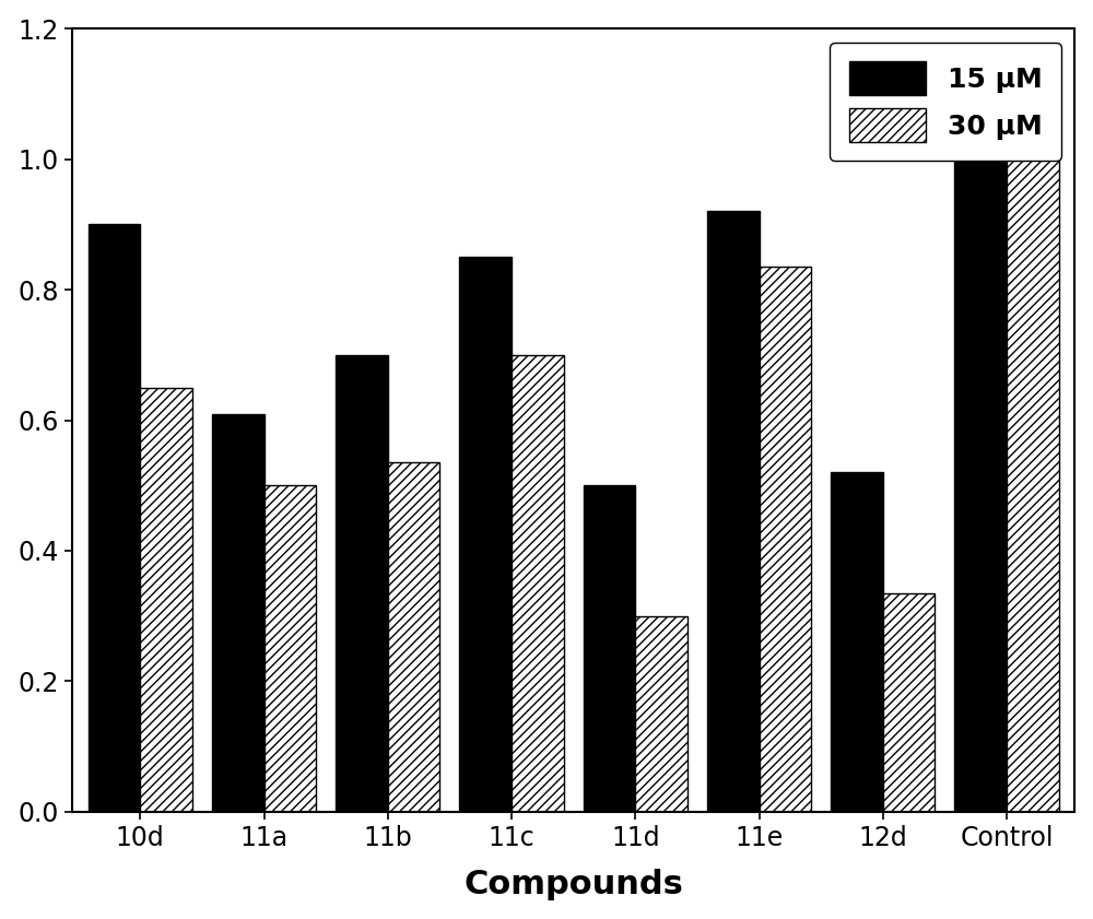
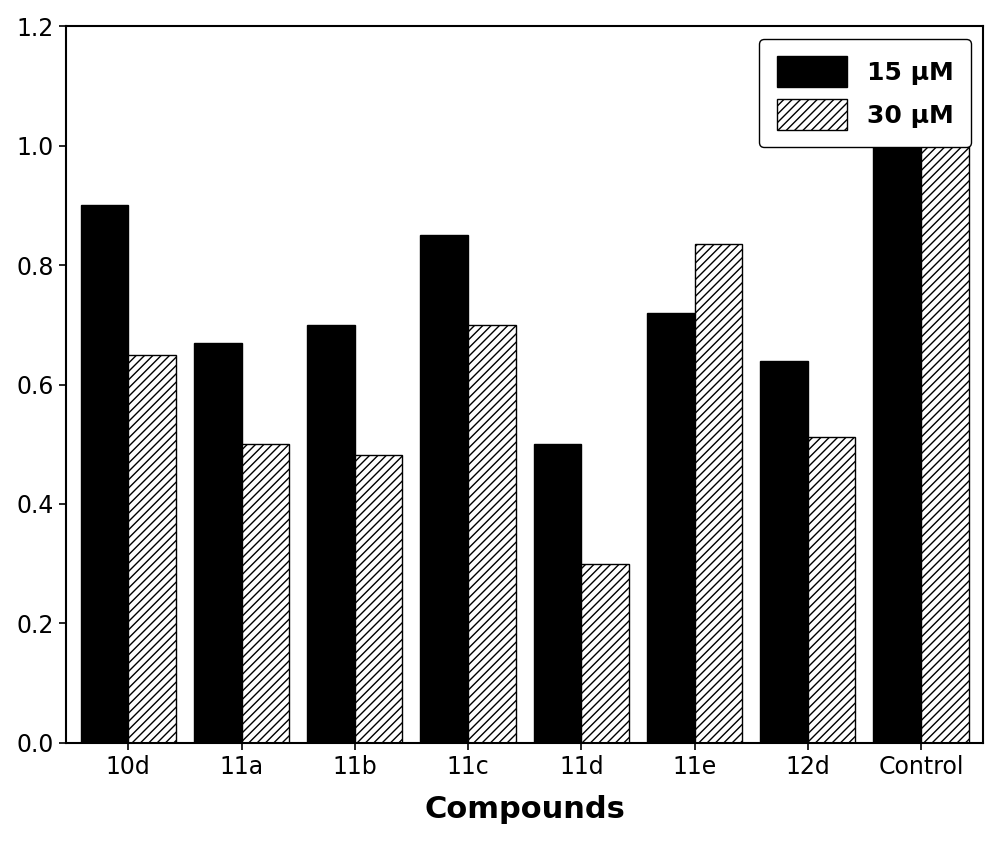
15 μM/11a: 0.61 -> 0.67
30 μM/11b: 0.535 -> 0.482
15 μM/11e: 0.92 -> 0.72
15 μM/12d: 0.52 -> 0.64
30 μM/12d: 0.335 -> 0.512
